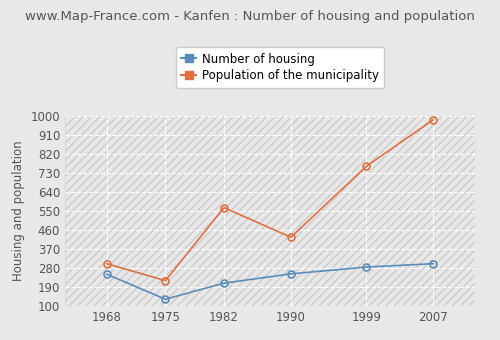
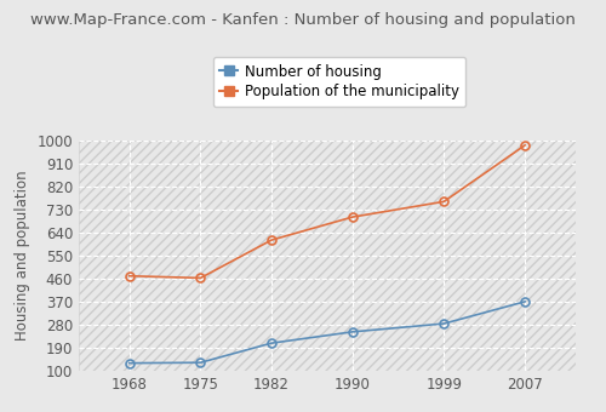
Number of housing/1968: 250 -> 130
Population of the municipality/1968: 300 -> 470
Population of the municipality/1975: 220 -> 462
Population of the municipality/1982: 565 -> 610
Population of the municipality/1990: 425 -> 700
Number of housing/2007: 300 -> 370
